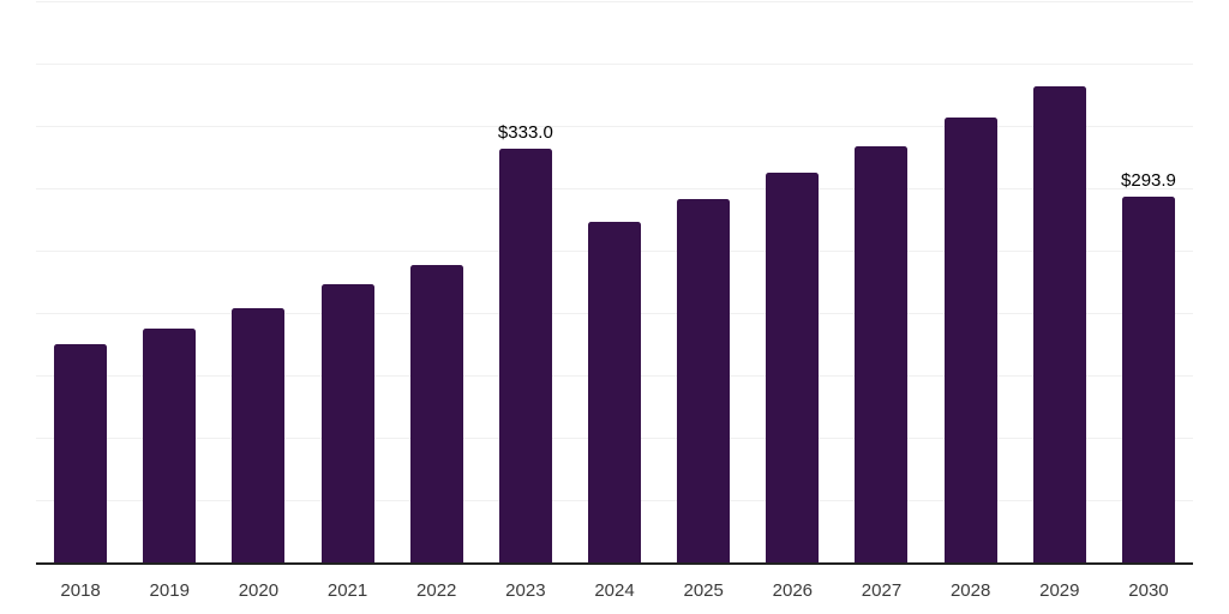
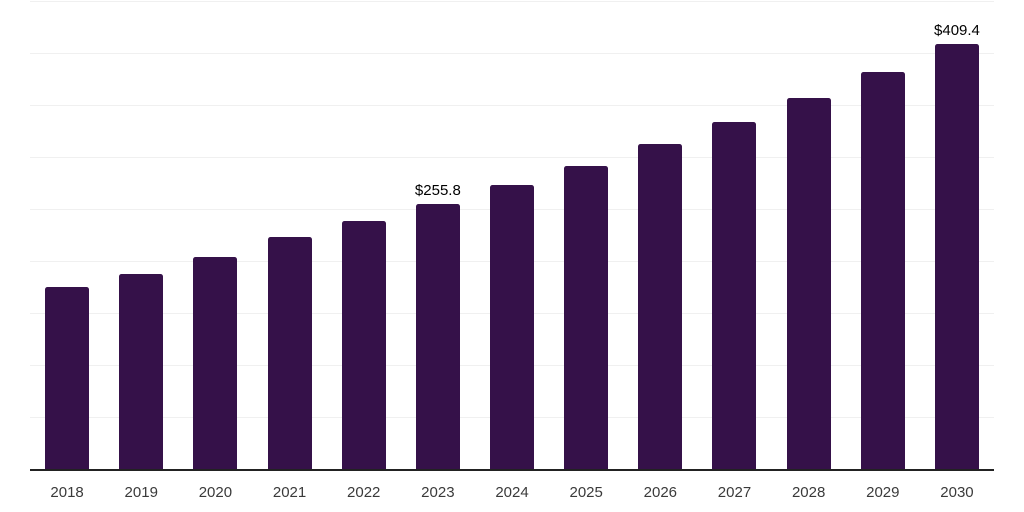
2023: $333.0 -> $255.8
2030: $293.9 -> $409.4
